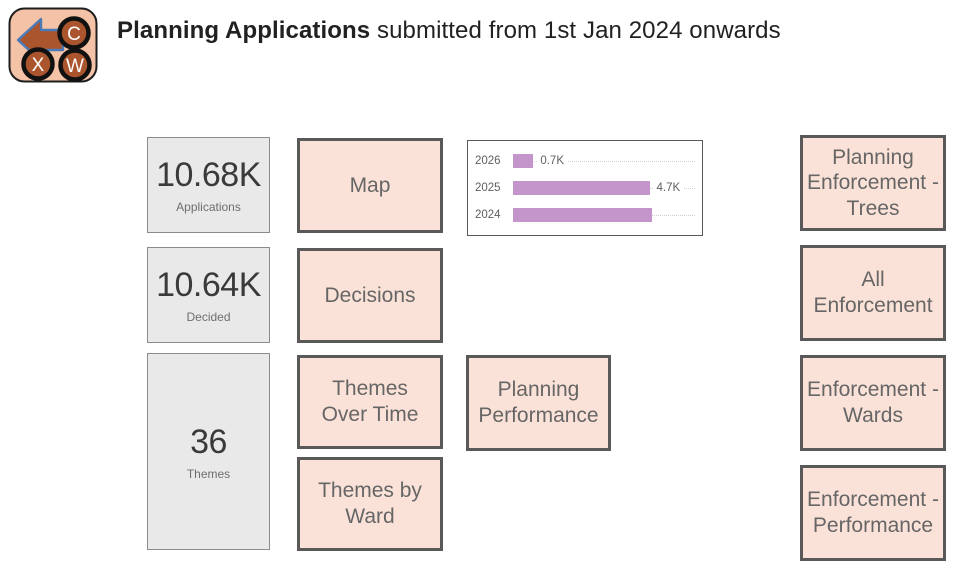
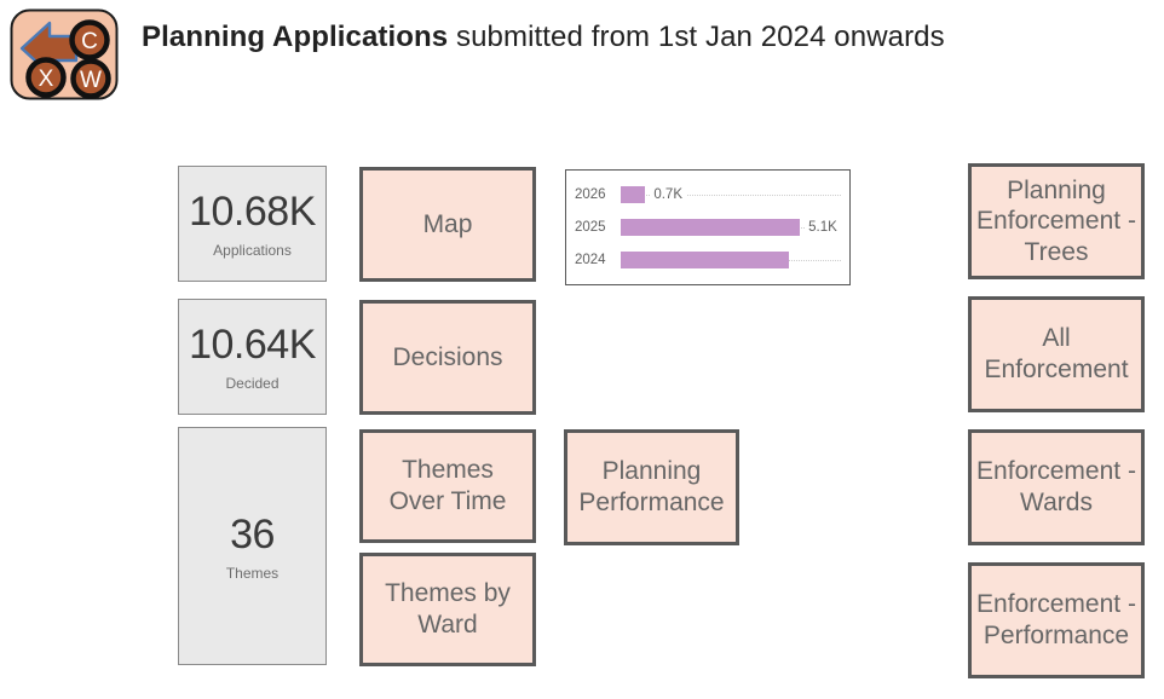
2025: 4.7K -> 5.1K
